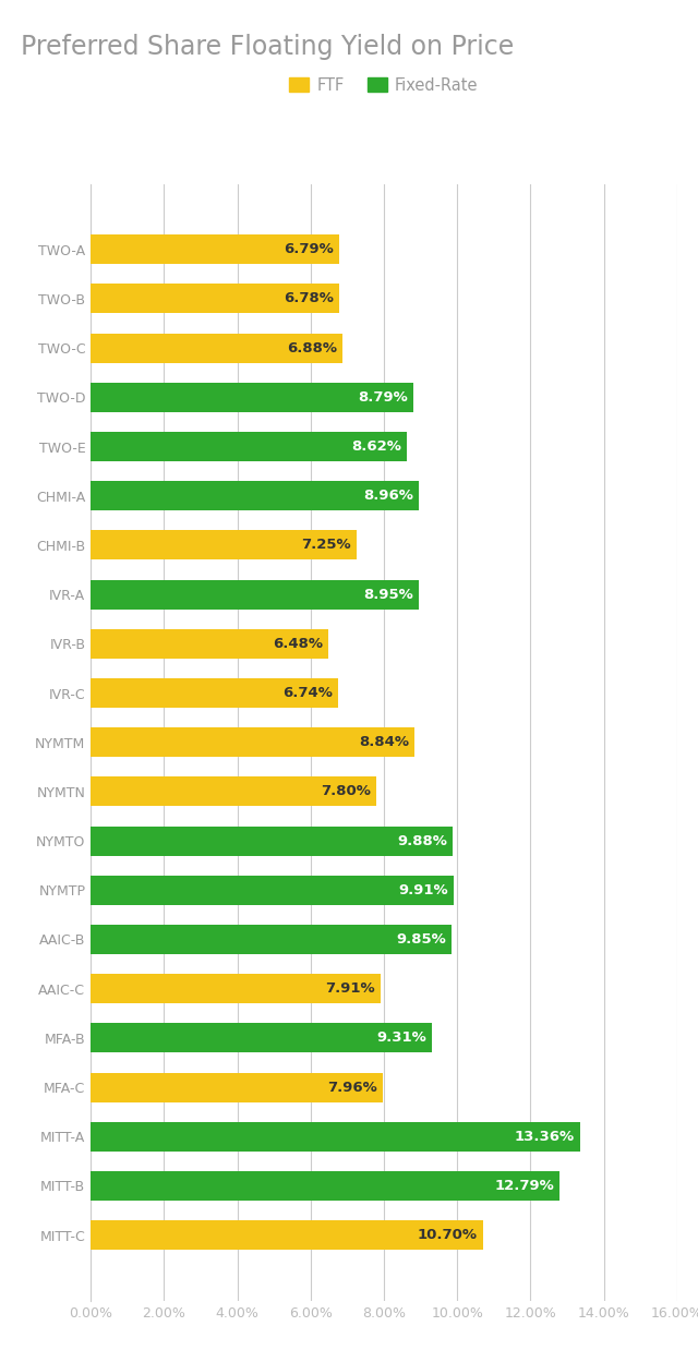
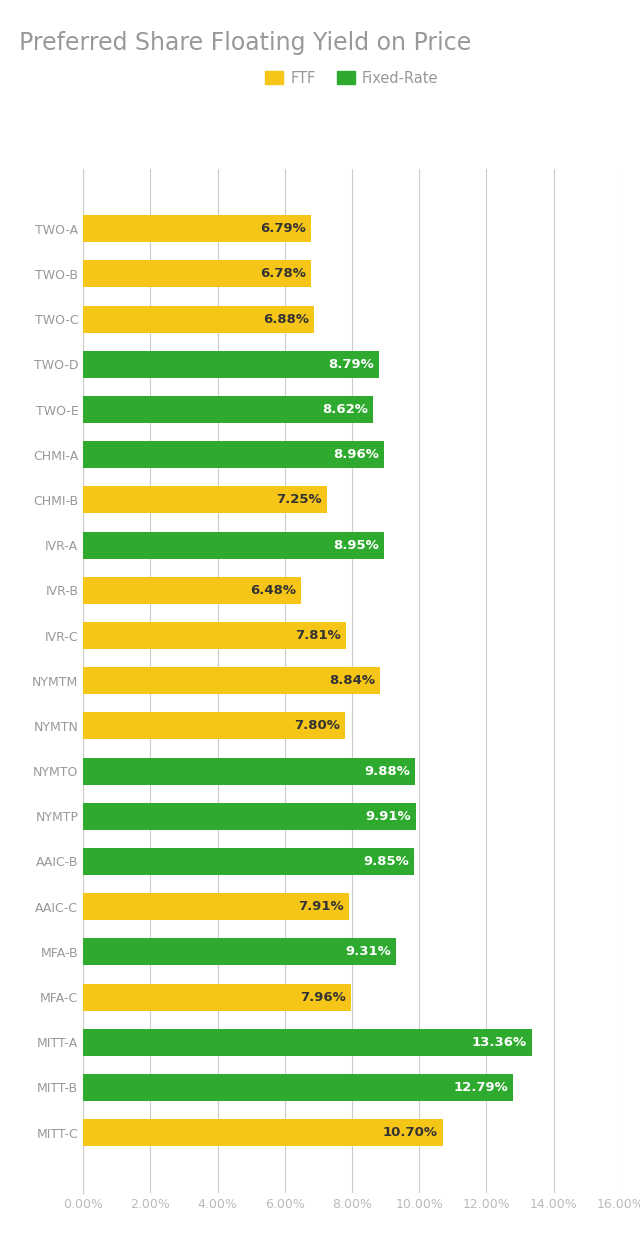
IVR-C: 6.74% -> 7.81%
